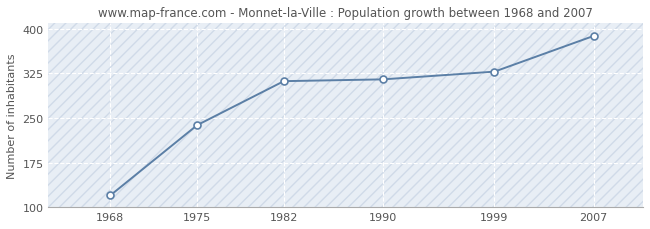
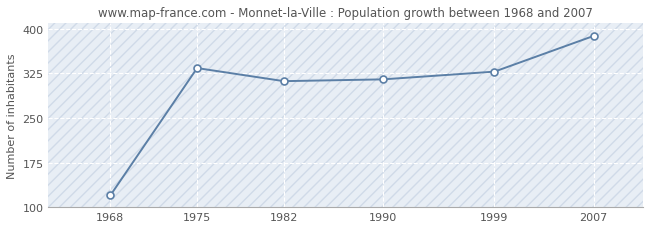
1975: 238 -> 334
